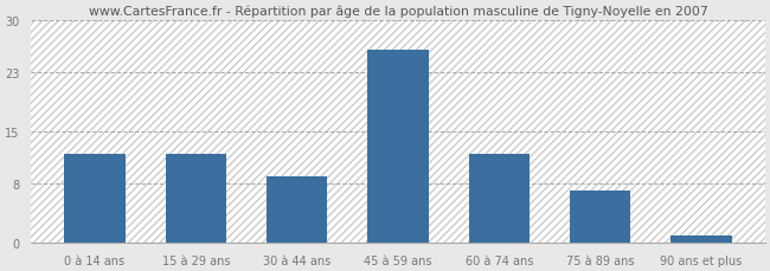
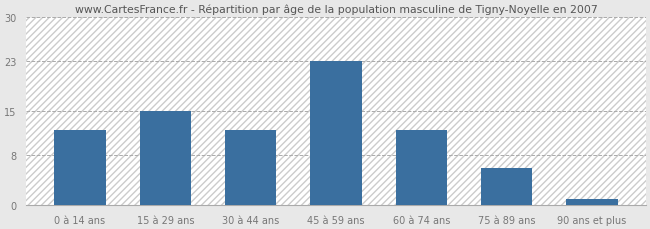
15 à 29 ans: 12 -> 15
30 à 44 ans: 9 -> 12
45 à 59 ans: 26 -> 23
75 à 89 ans: 7 -> 6
